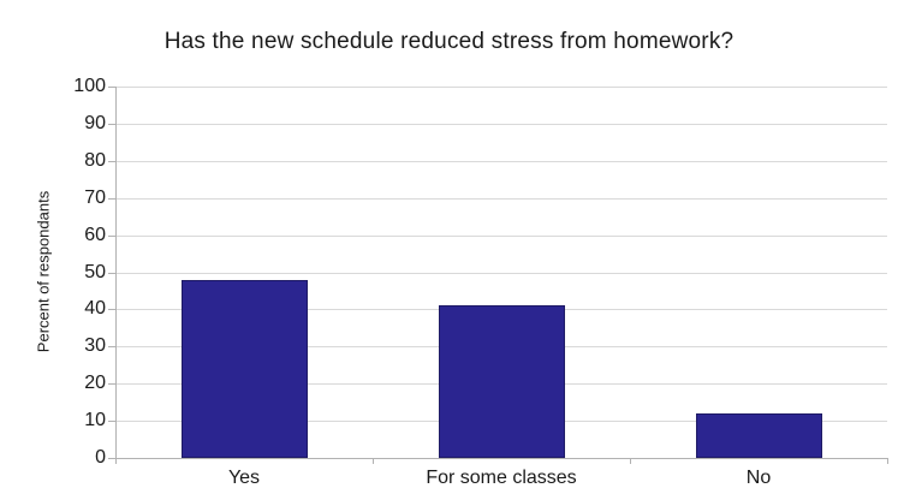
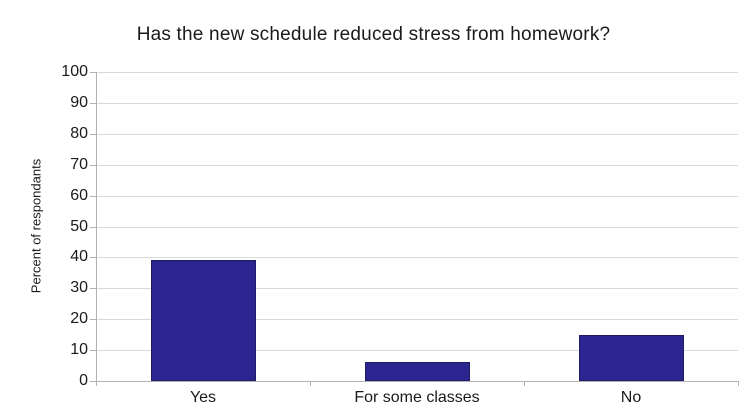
Yes: 48 -> 39
For some classes: 41 -> 6
No: 12 -> 15
